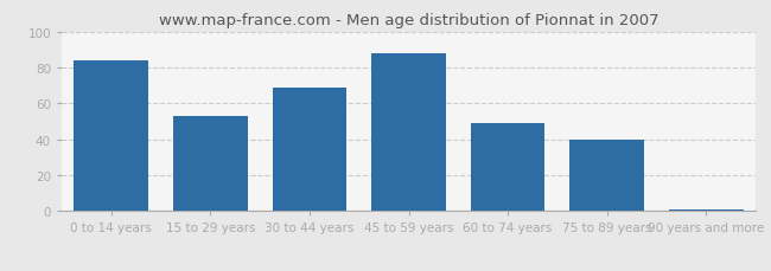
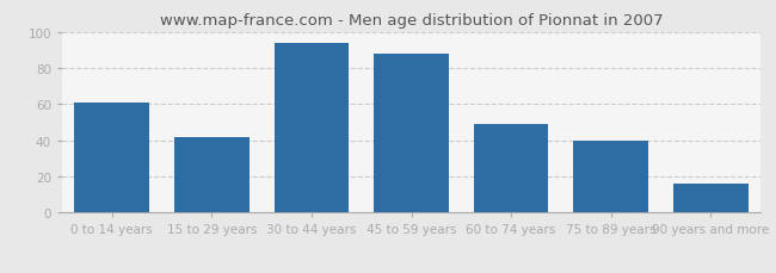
0 to 14 years: 84 -> 61
15 to 29 years: 53 -> 42
30 to 44 years: 69 -> 94
90 years and more: 1 -> 16
